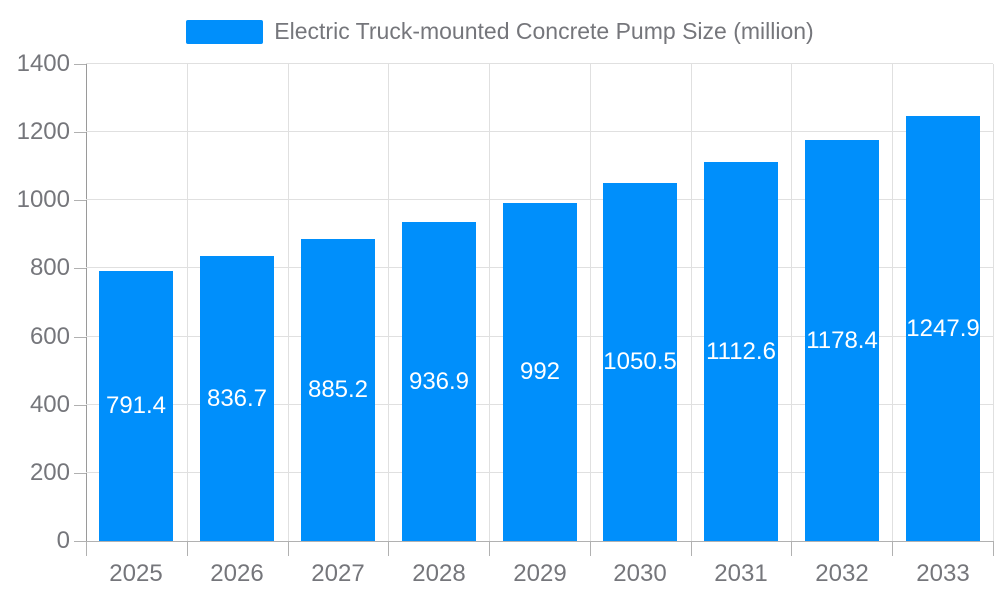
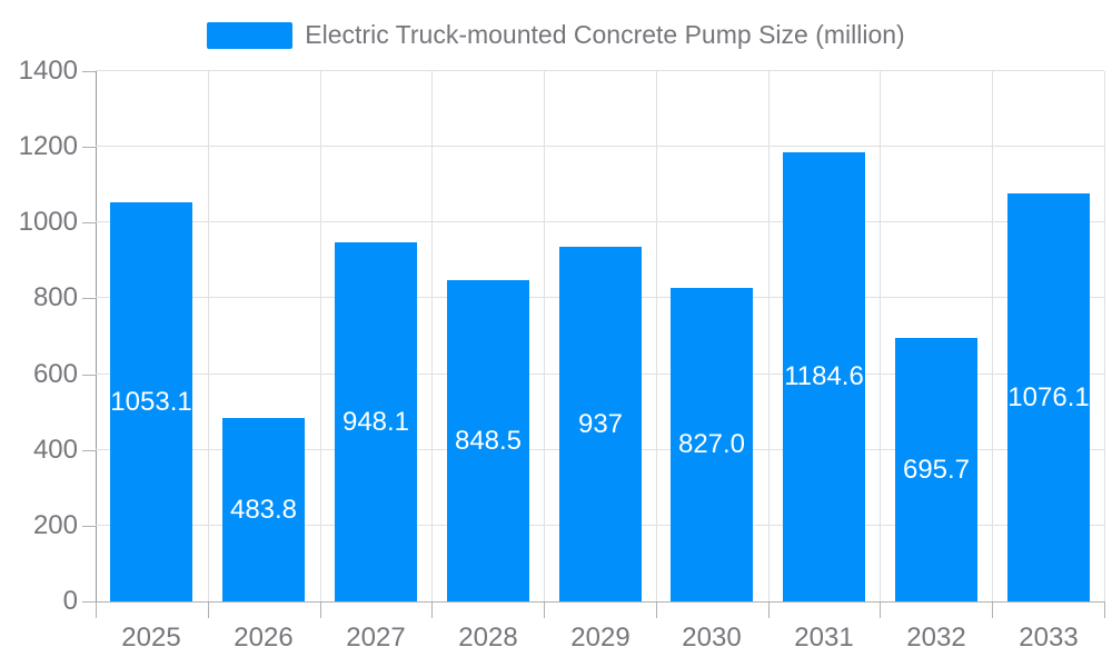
2025: 791.4 -> 1053.1
2026: 836.7 -> 483.8
2027: 885.2 -> 948.1
2028: 936.9 -> 848.5
2029: 992 -> 937
2030: 1050.5 -> 827.0
2031: 1112.6 -> 1184.6
2032: 1178.4 -> 695.7
2033: 1247.9 -> 1076.1
